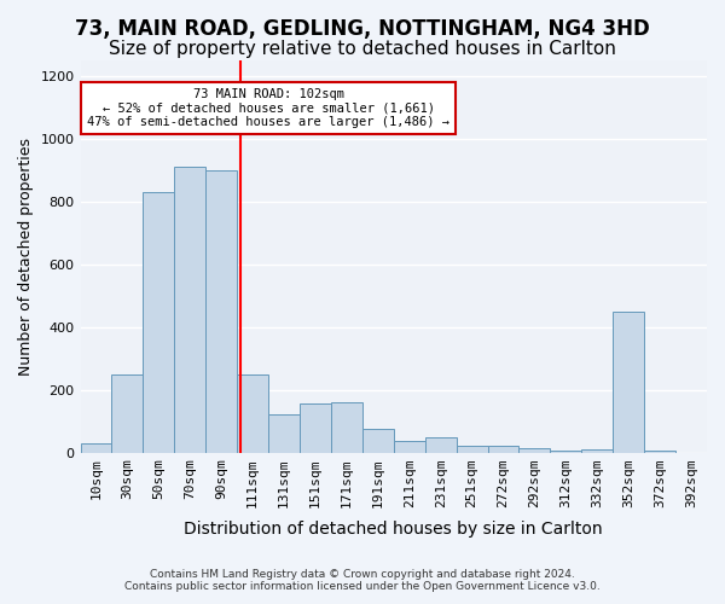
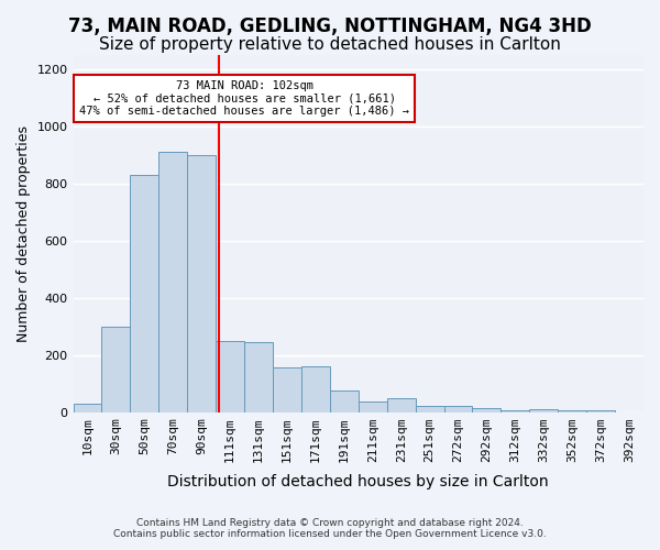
30sqm: 250 -> 300
131sqm: 120 -> 245
352sqm: 450 -> 5
